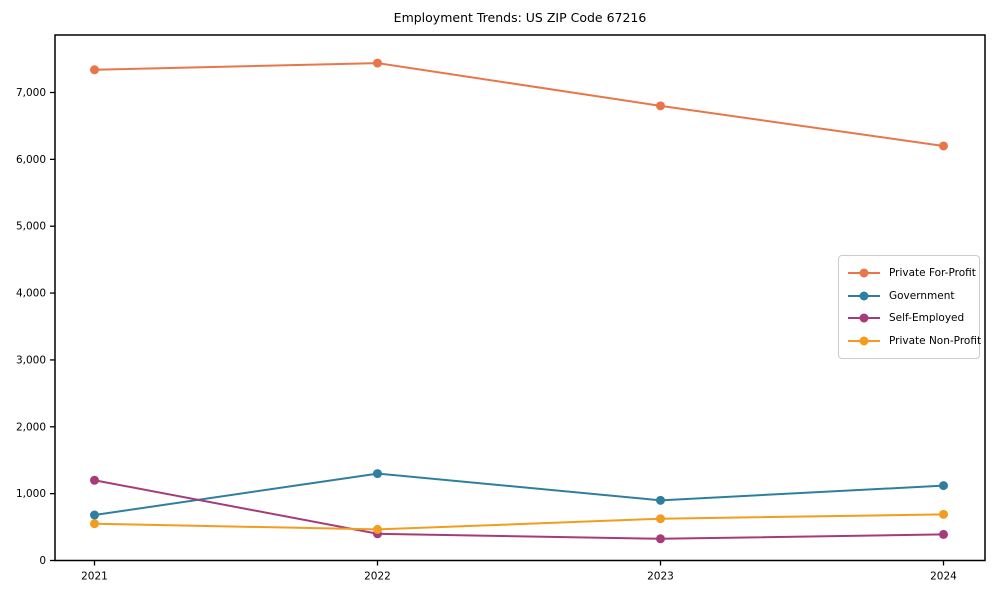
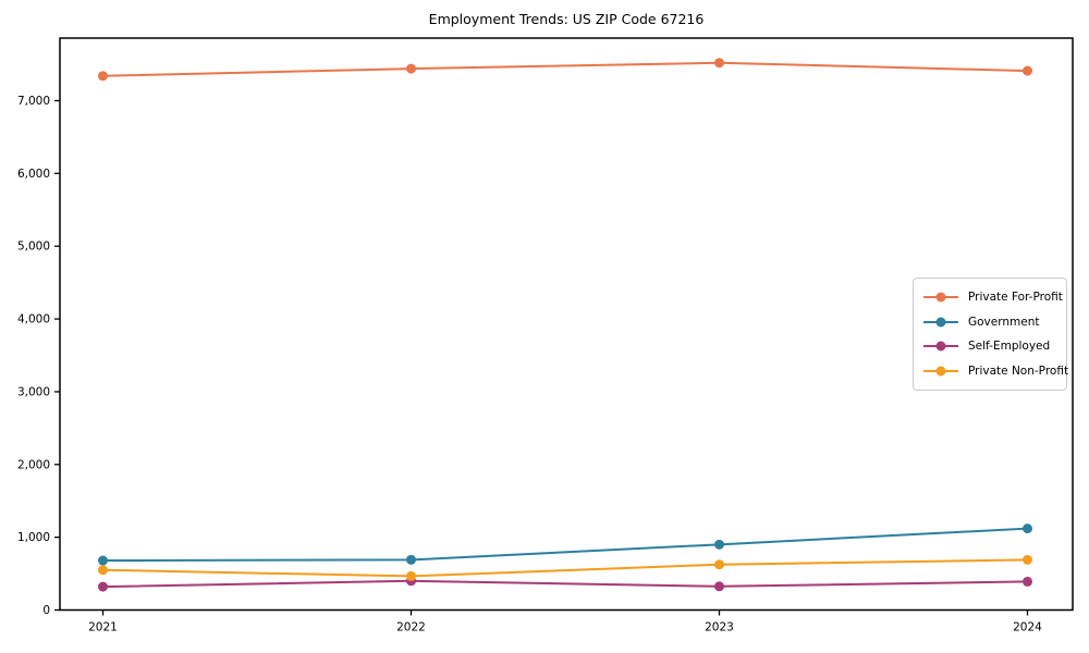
Self-Employed/2021: 1200 -> 300
Government/2022: 1300 -> 700
Private For-Profit/2023: 6800 -> 7500
Private For-Profit/2024: 6200 -> 7400
